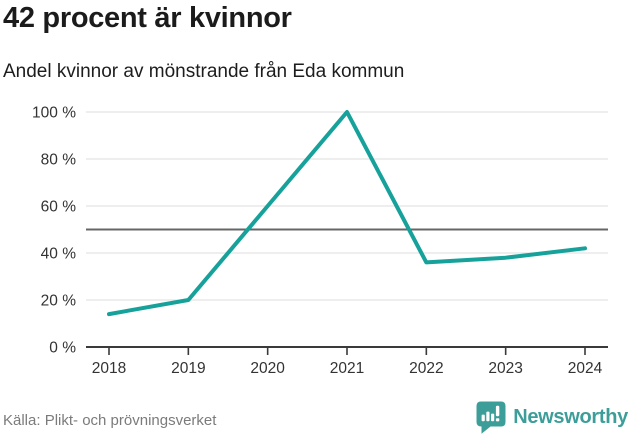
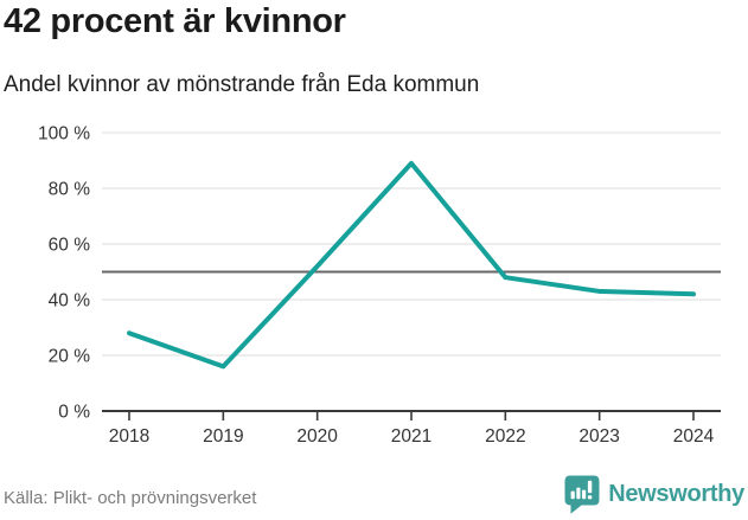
2018: 14% -> 28%
2019: 20% -> 16%
2020: 60% -> 52%
2021: 100% -> 89%
2022: 36% -> 48%
2023: 38% -> 43%
